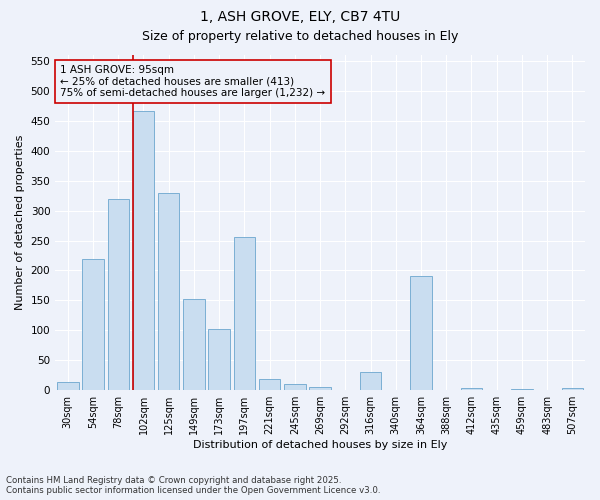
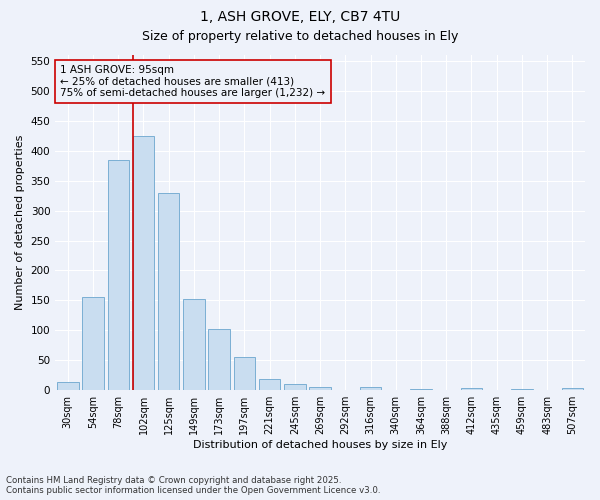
54sqm: 220 -> 155
78sqm: 320 -> 385
102sqm: 466 -> 425
197sqm: 256 -> 55
316sqm: 30 -> 5
364sqm: 190 -> 2
